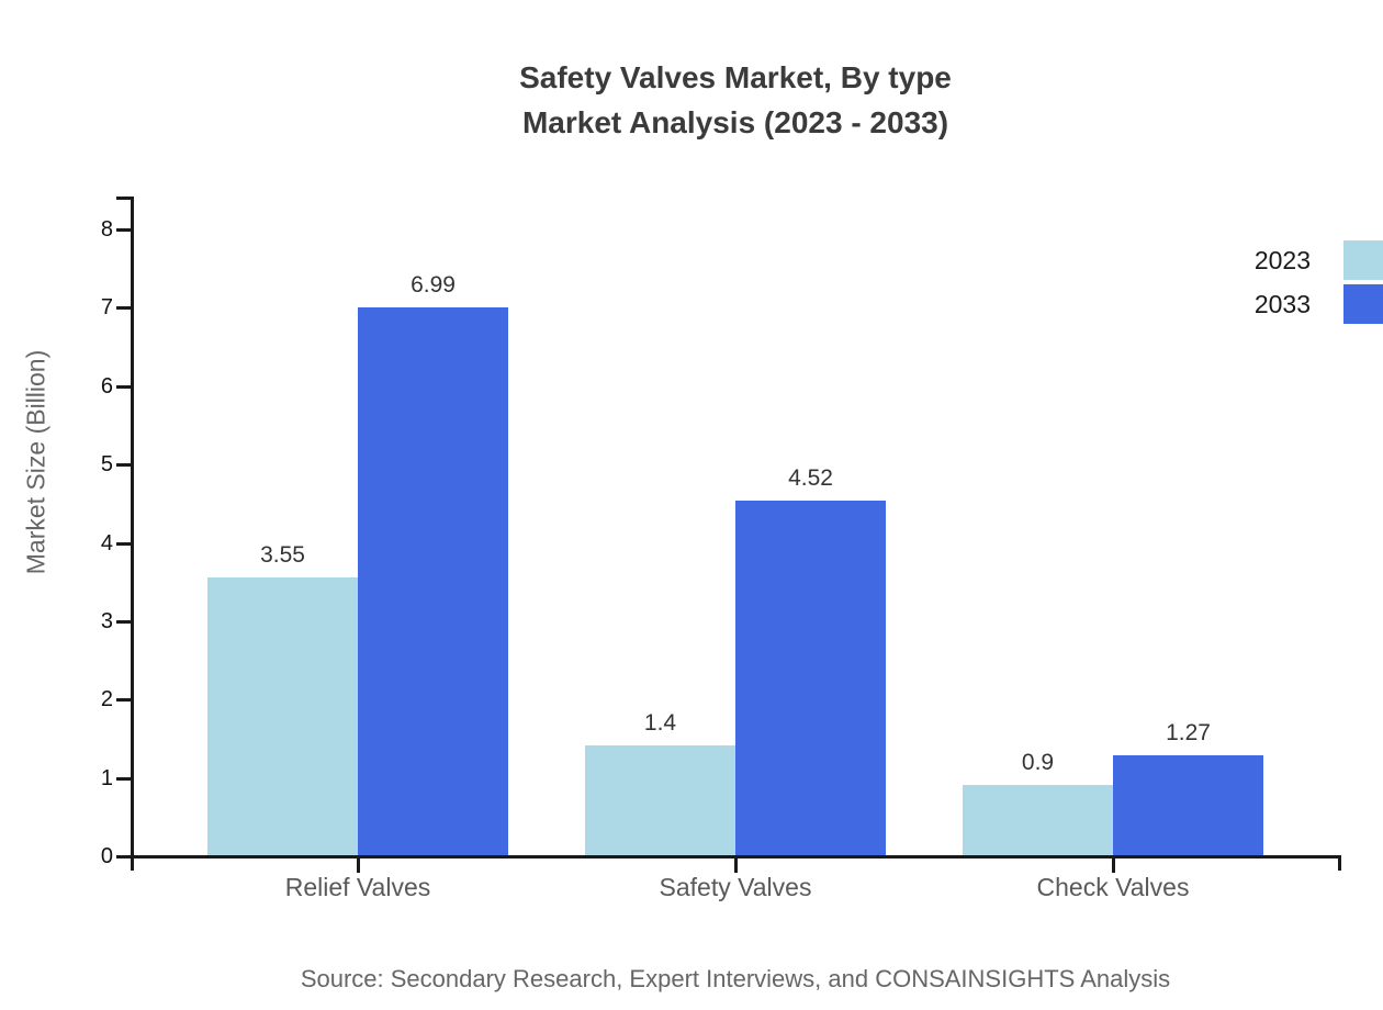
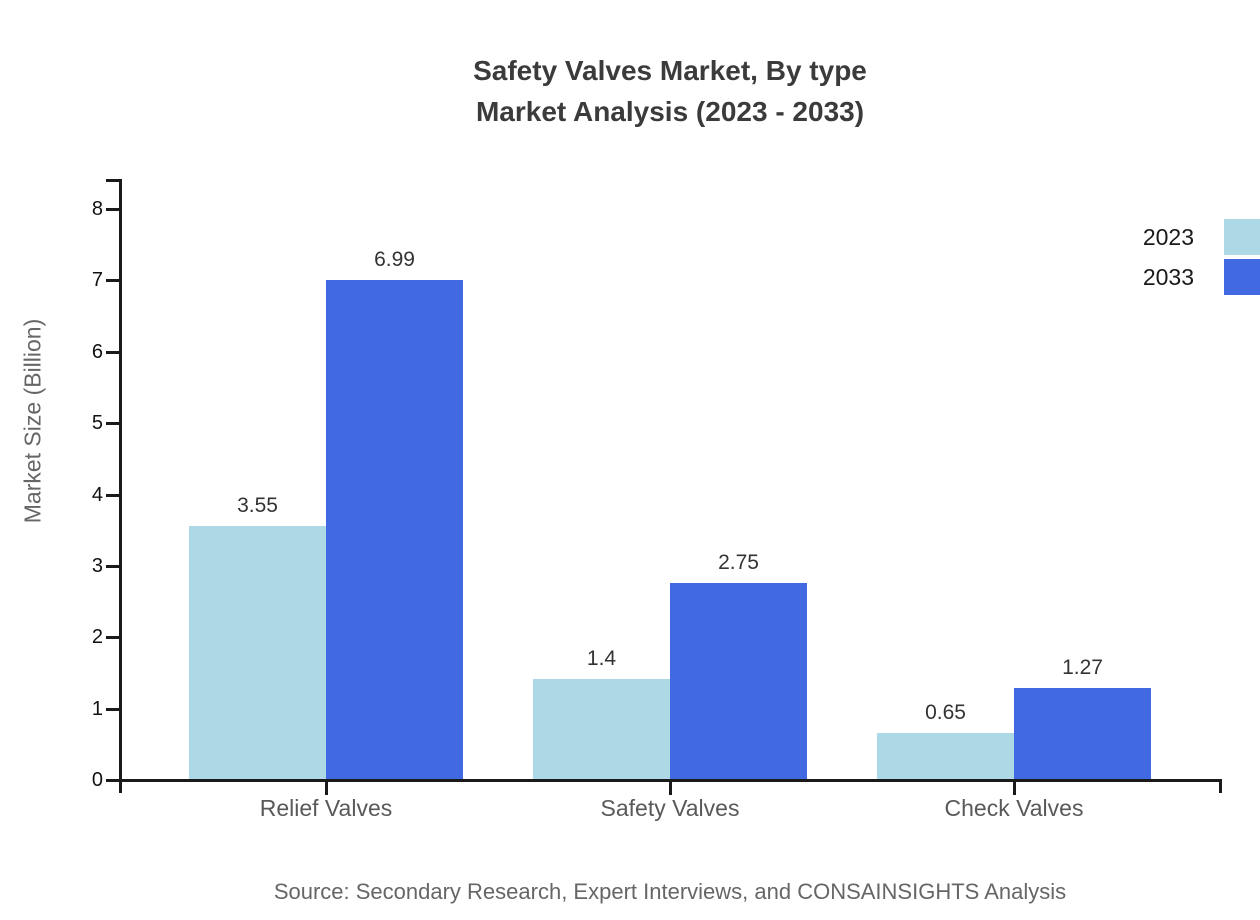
2033/Safety Valves: 4.52 -> 2.75
2023/Check Valves: 0.9 -> 0.65
